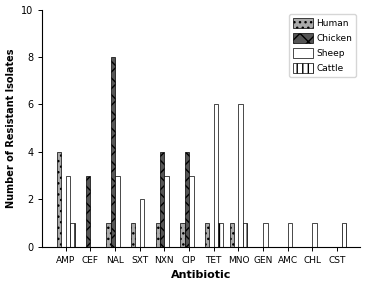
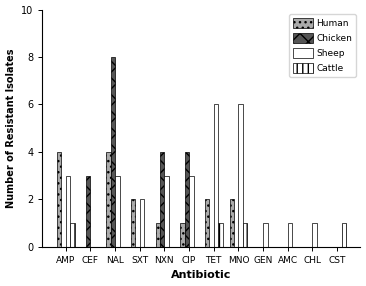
Human/NAL: 1 -> 4
Human/SXT: 1 -> 2
Human/TET: 1 -> 2
Human/MNO: 1 -> 2
